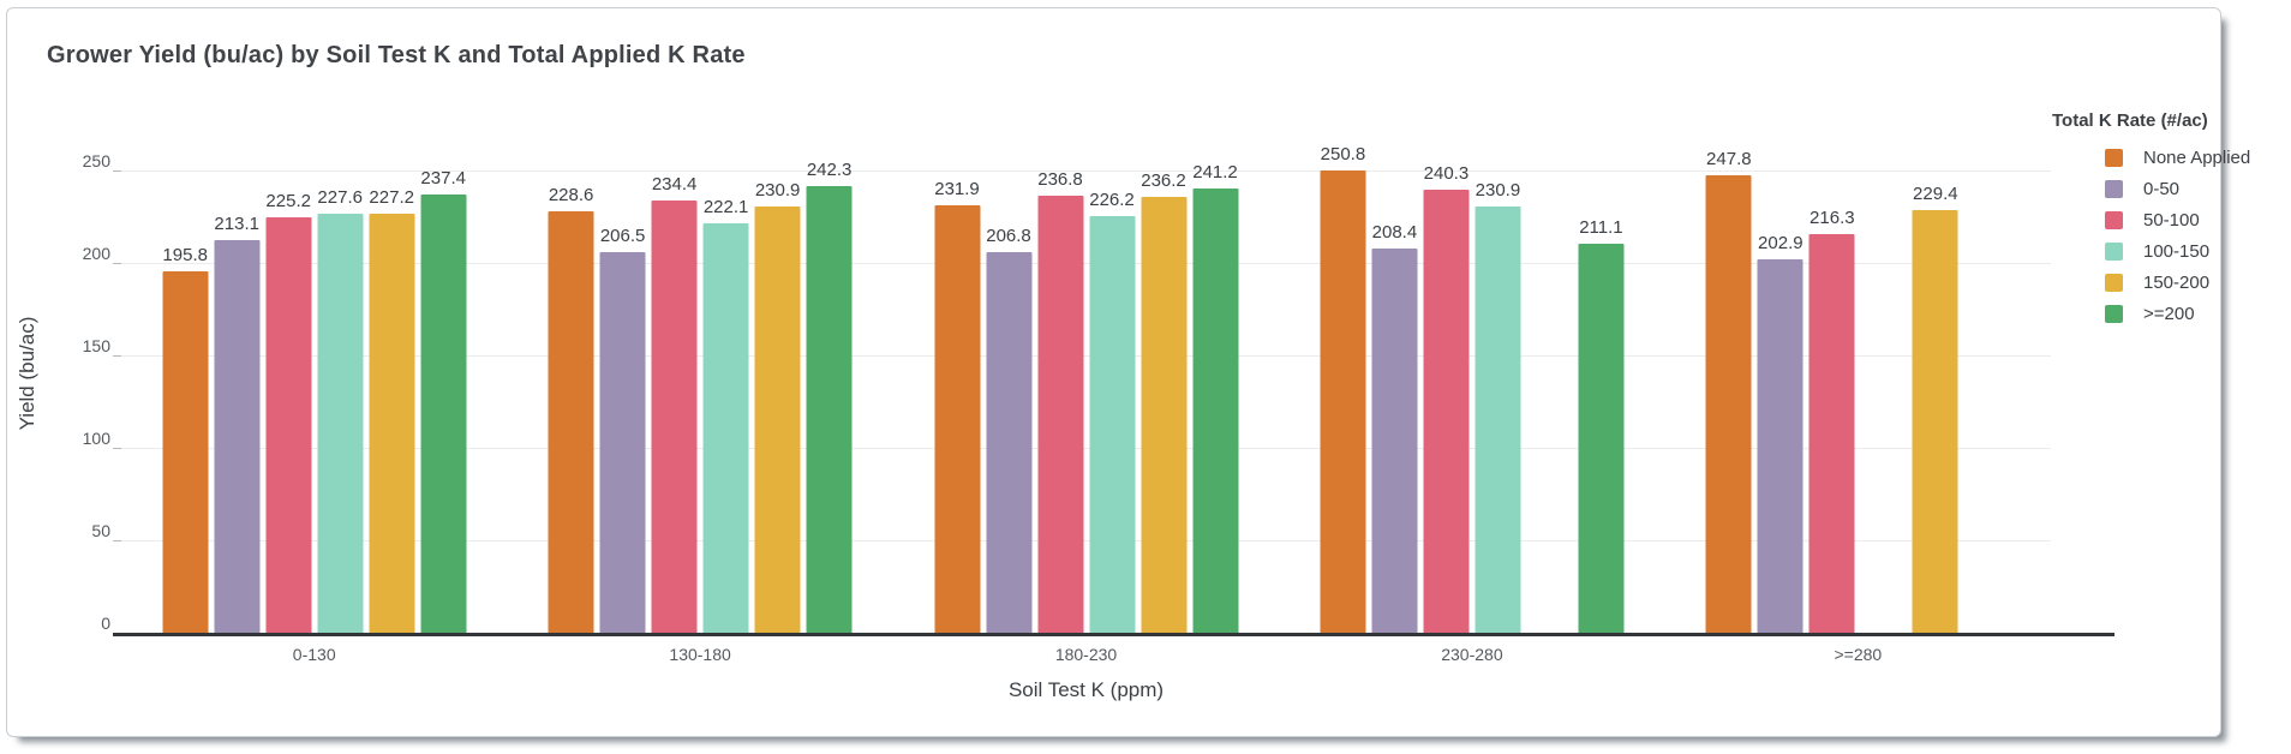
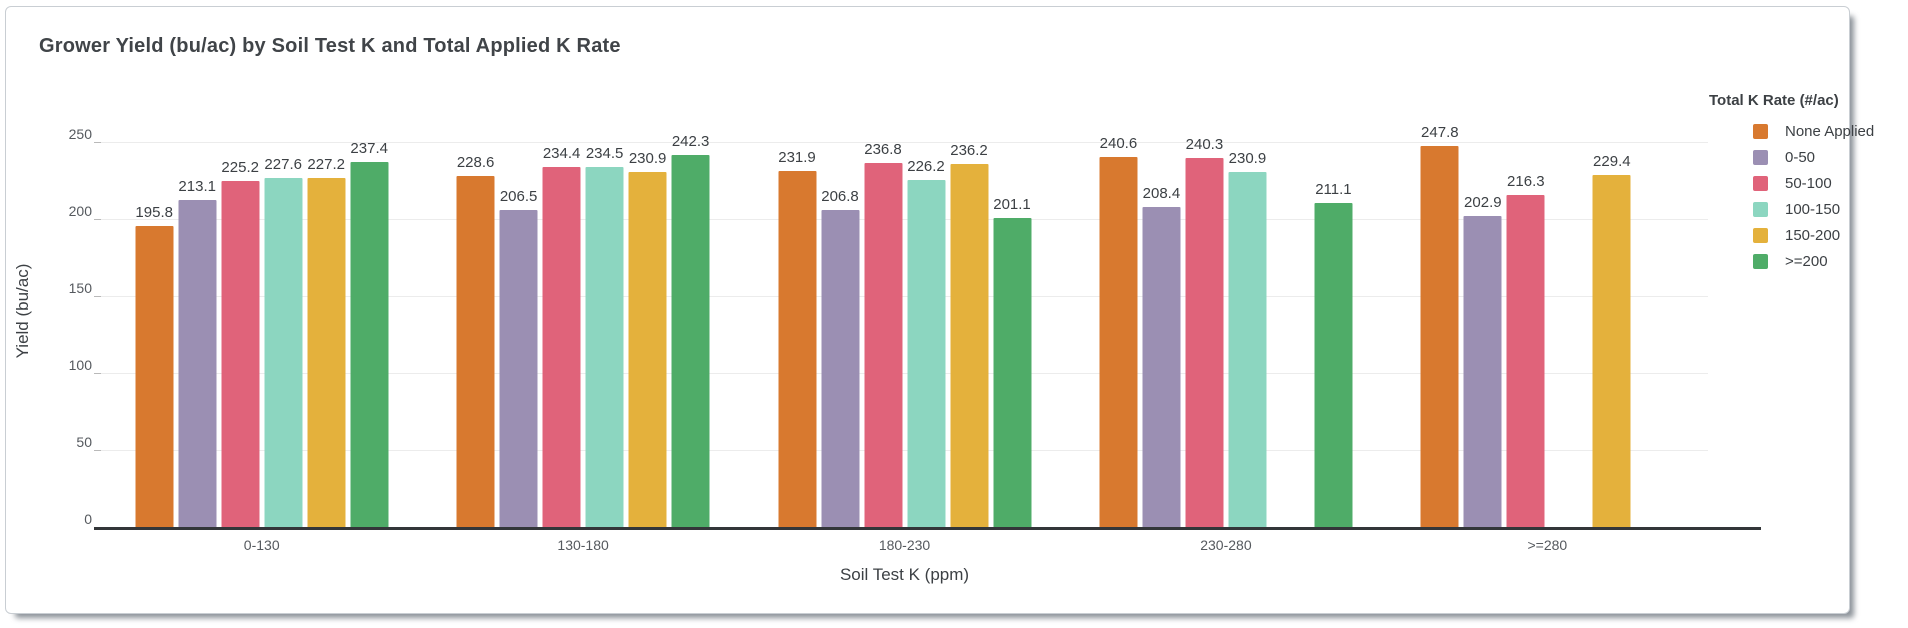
100-150/130-180: 222.1 -> 234.5
>=200/180-230: 241.2 -> 201.1
None Applied/230-280: 250.8 -> 240.6
